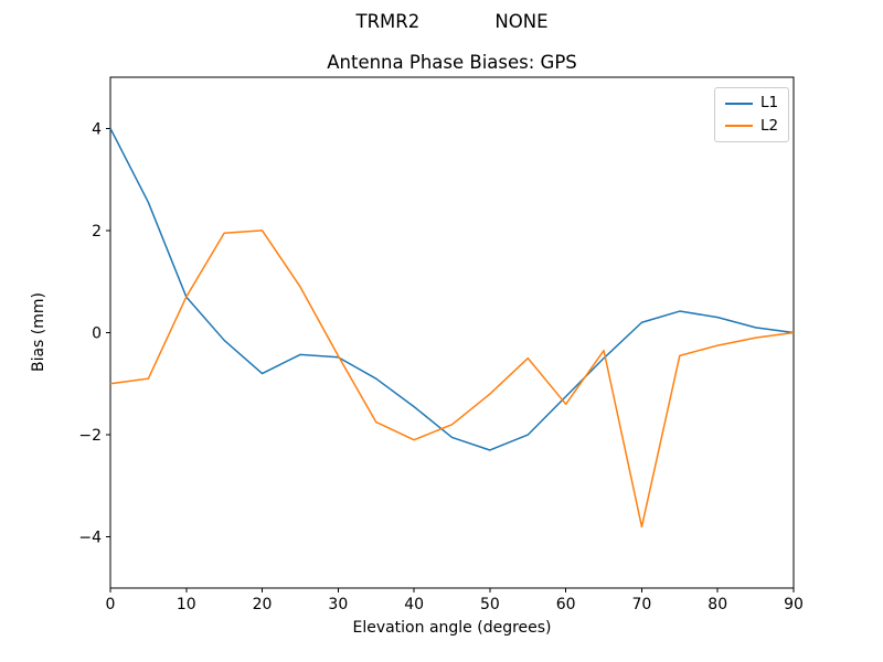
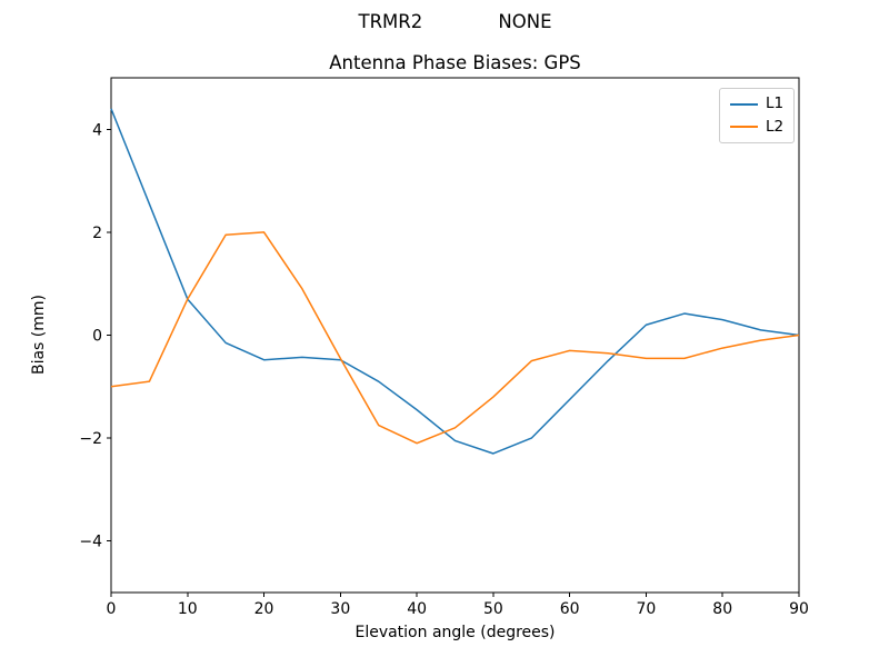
L1/0: 4.0 -> 4.4
L1/20: -0.8 -> -0.5
L2/60: -1.4 -> -0.3
L2/70: -3.8 -> -0.5
